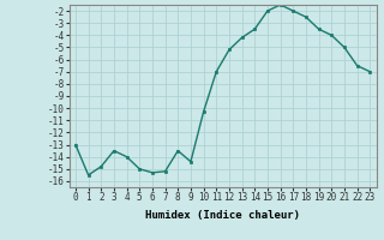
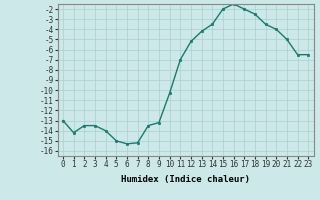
1: -15.5 -> -14.2
2: -14.8 -> -13.5
9: -14.4 -> -13.2
23: -7.0 -> -6.5
